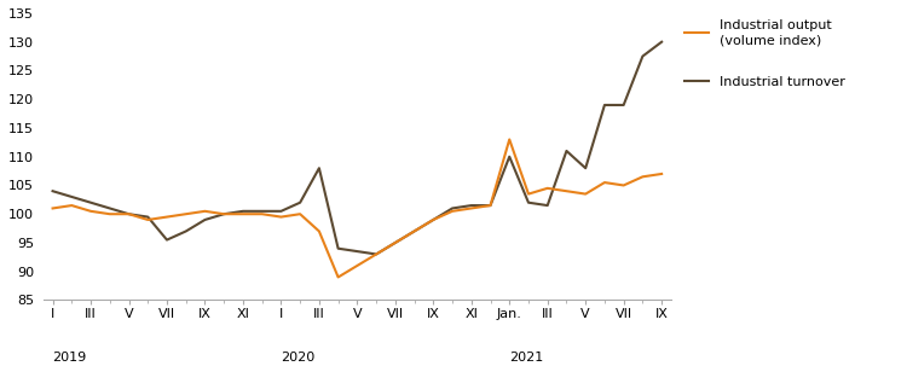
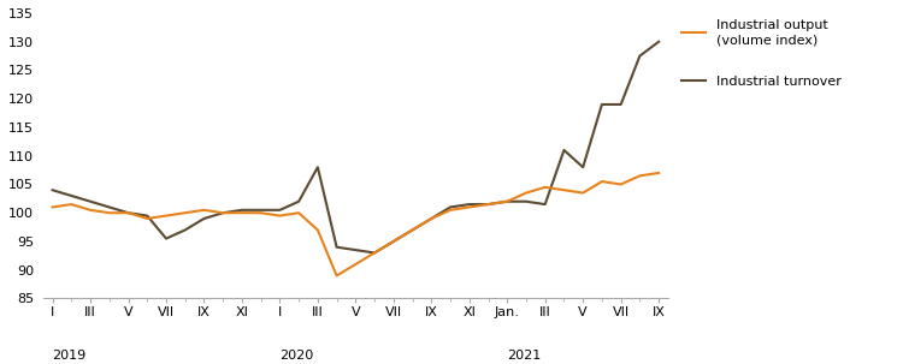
Industrial output (volume index)/Jan.: 113.0 -> 102.0
Industrial turnover/Jan.: 110.0 -> 102.0
